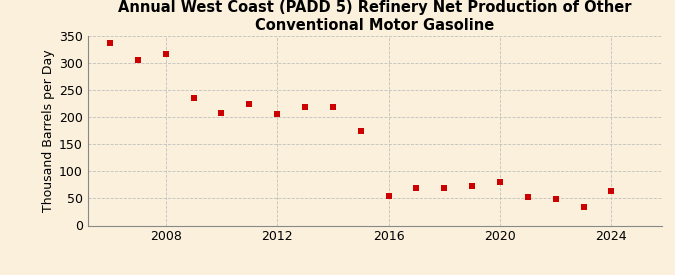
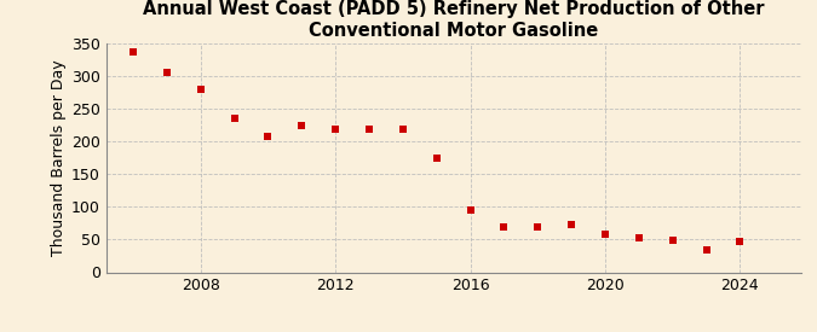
2008: 316 -> 280
2012: 206 -> 218
2016: 54 -> 95
2020: 80 -> 58
2024: 64 -> 47
